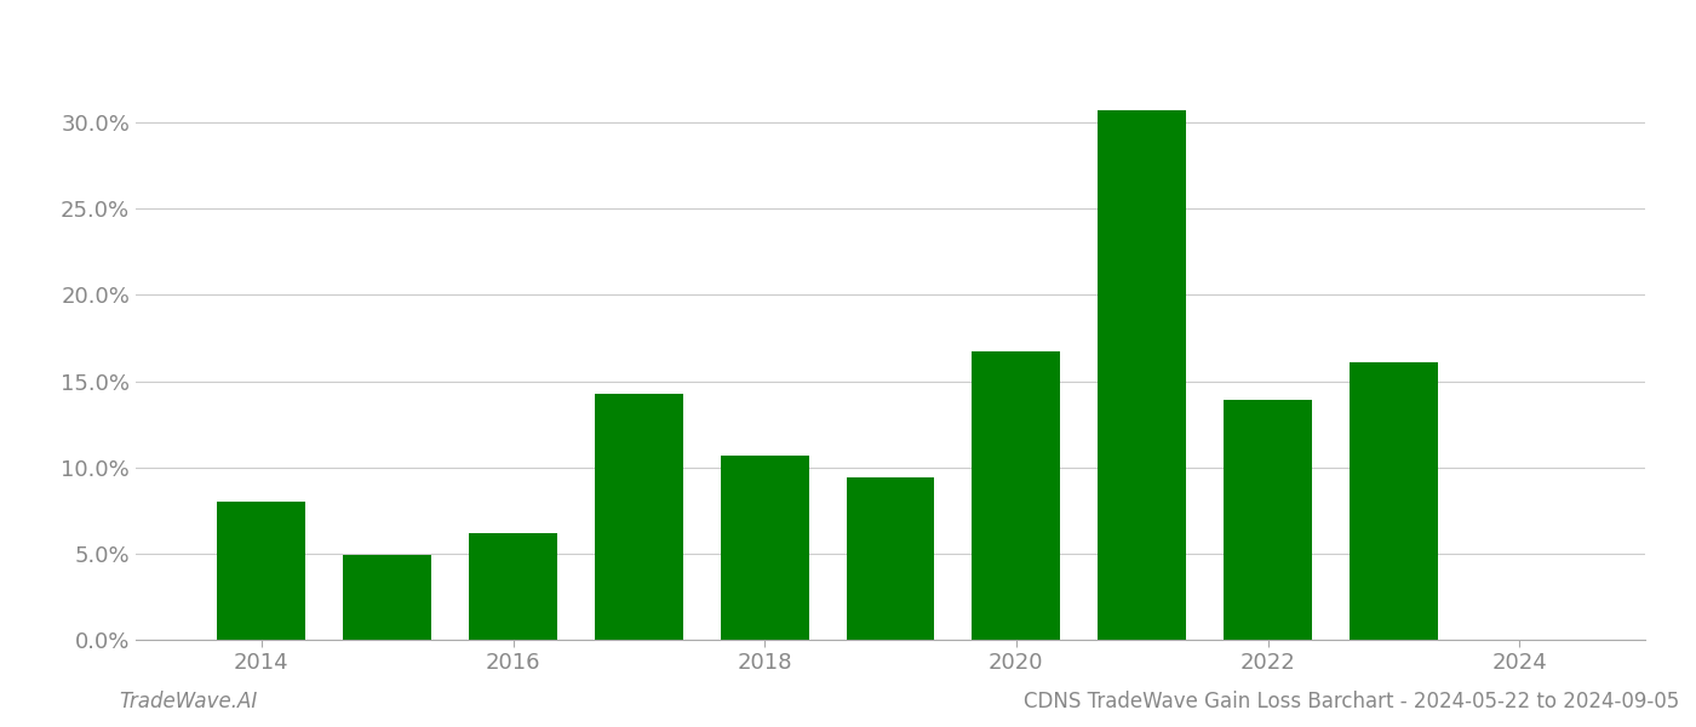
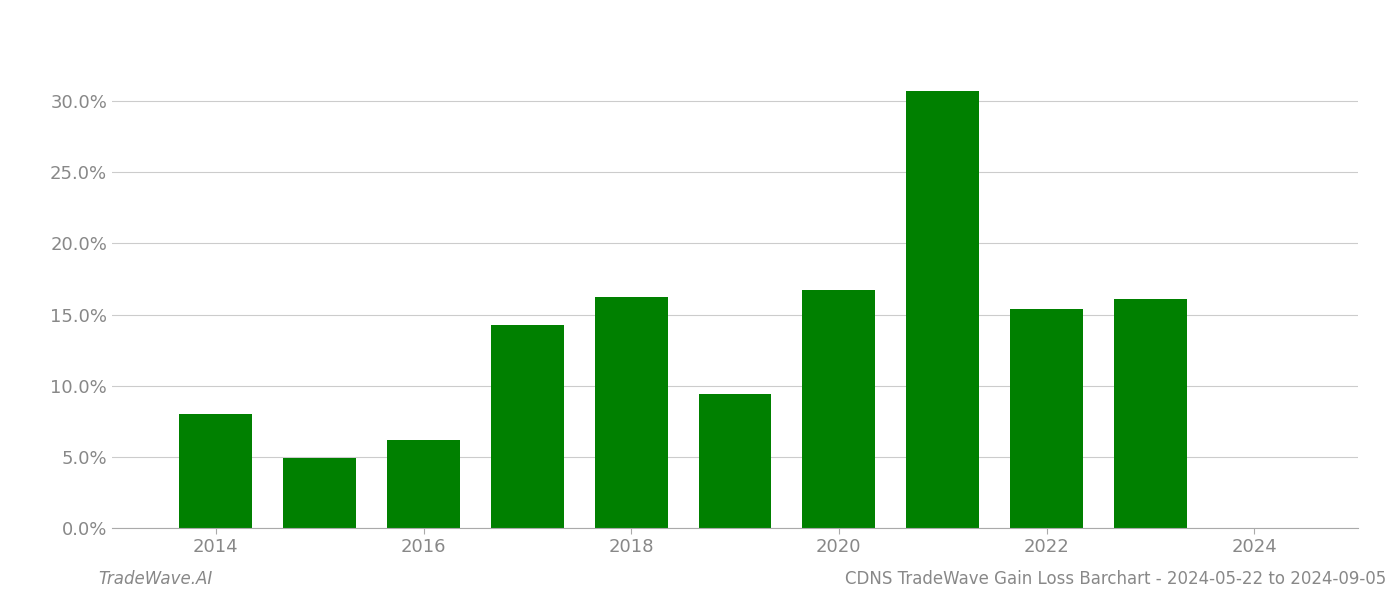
2018: 10.7% -> 16.2%
2022: 13.9% -> 15.4%
